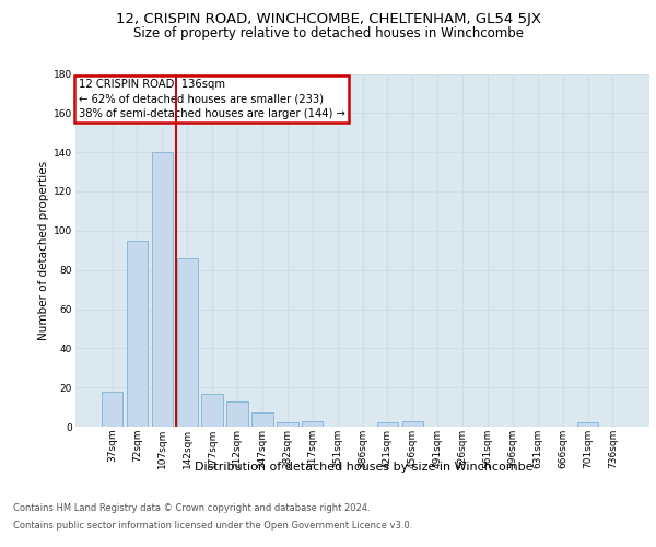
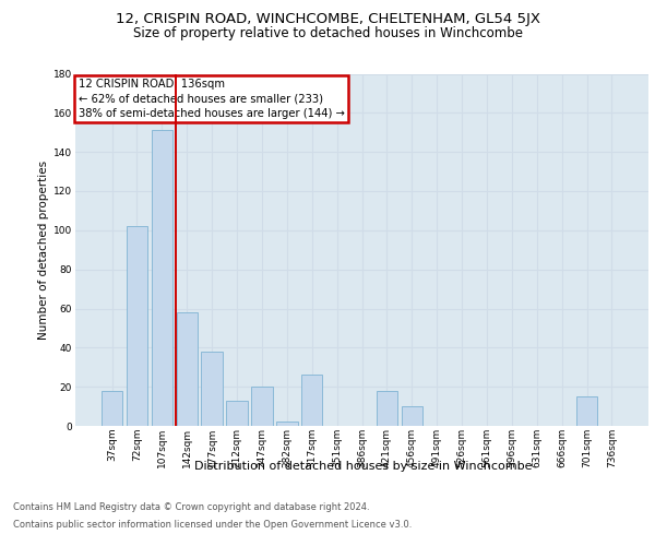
72sqm: 95 -> 102
107sqm: 140 -> 151
142sqm: 86 -> 58
177sqm: 17 -> 38
247sqm: 7 -> 20
317sqm: 3 -> 26
421sqm: 2 -> 18
456sqm: 3 -> 10
701sqm: 2 -> 15
